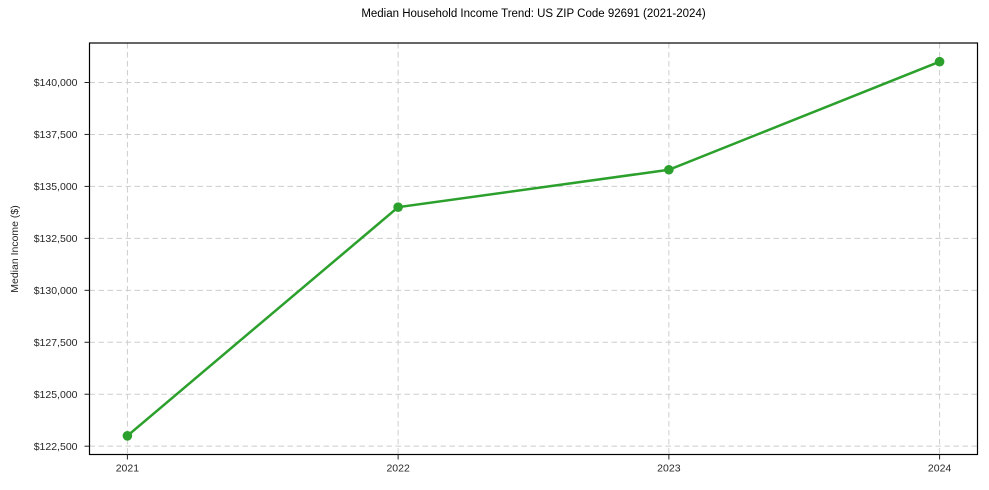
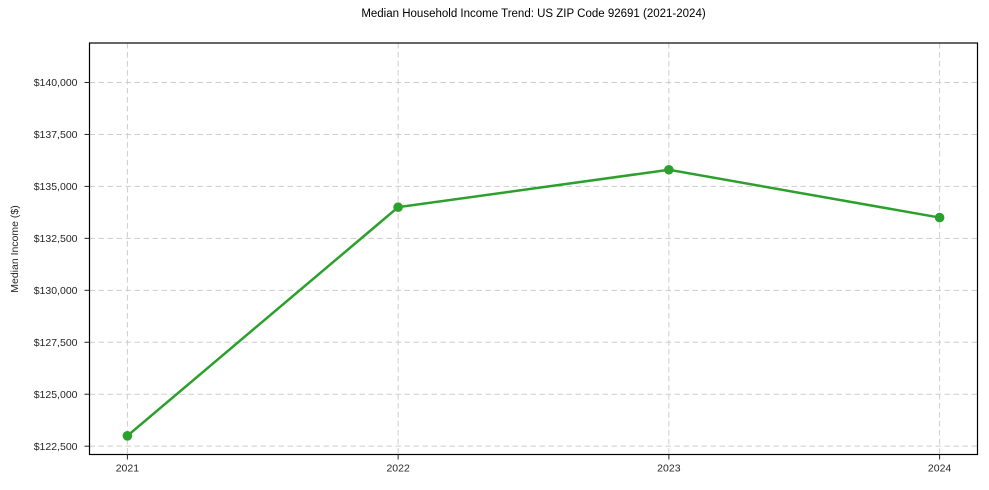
2024: $141000 -> $133500
